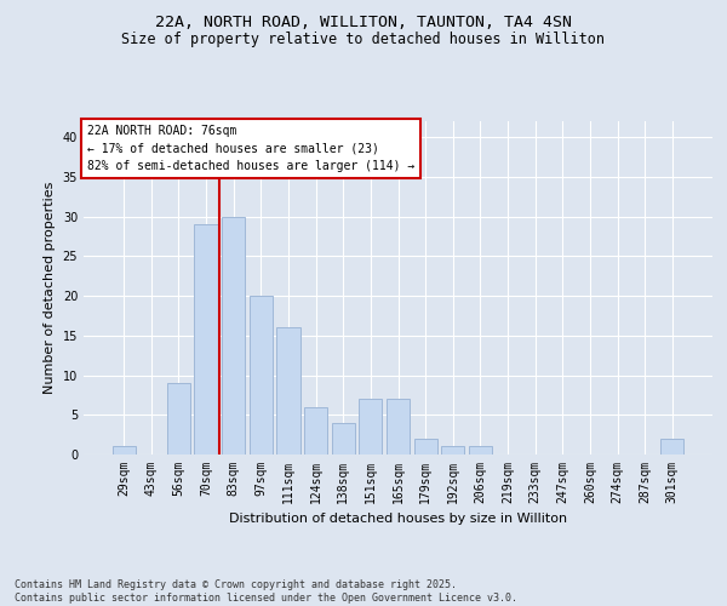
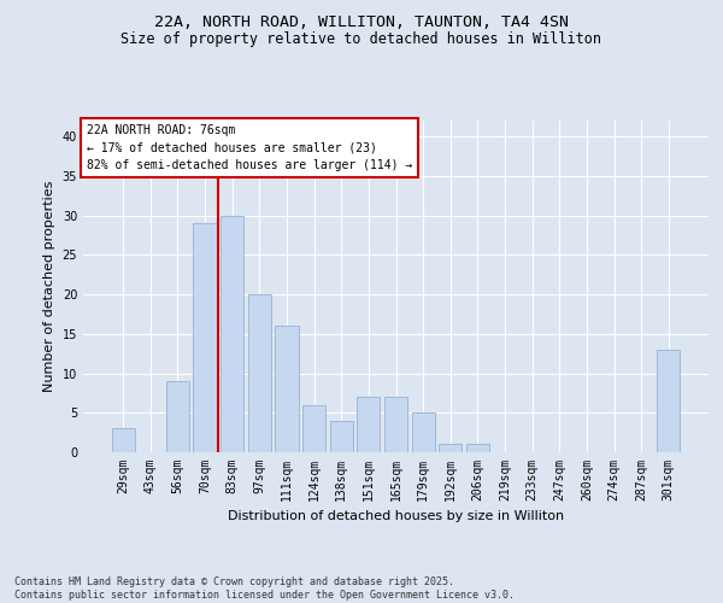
29sqm: 1 -> 3
179sqm: 2 -> 5
301sqm: 2 -> 13
